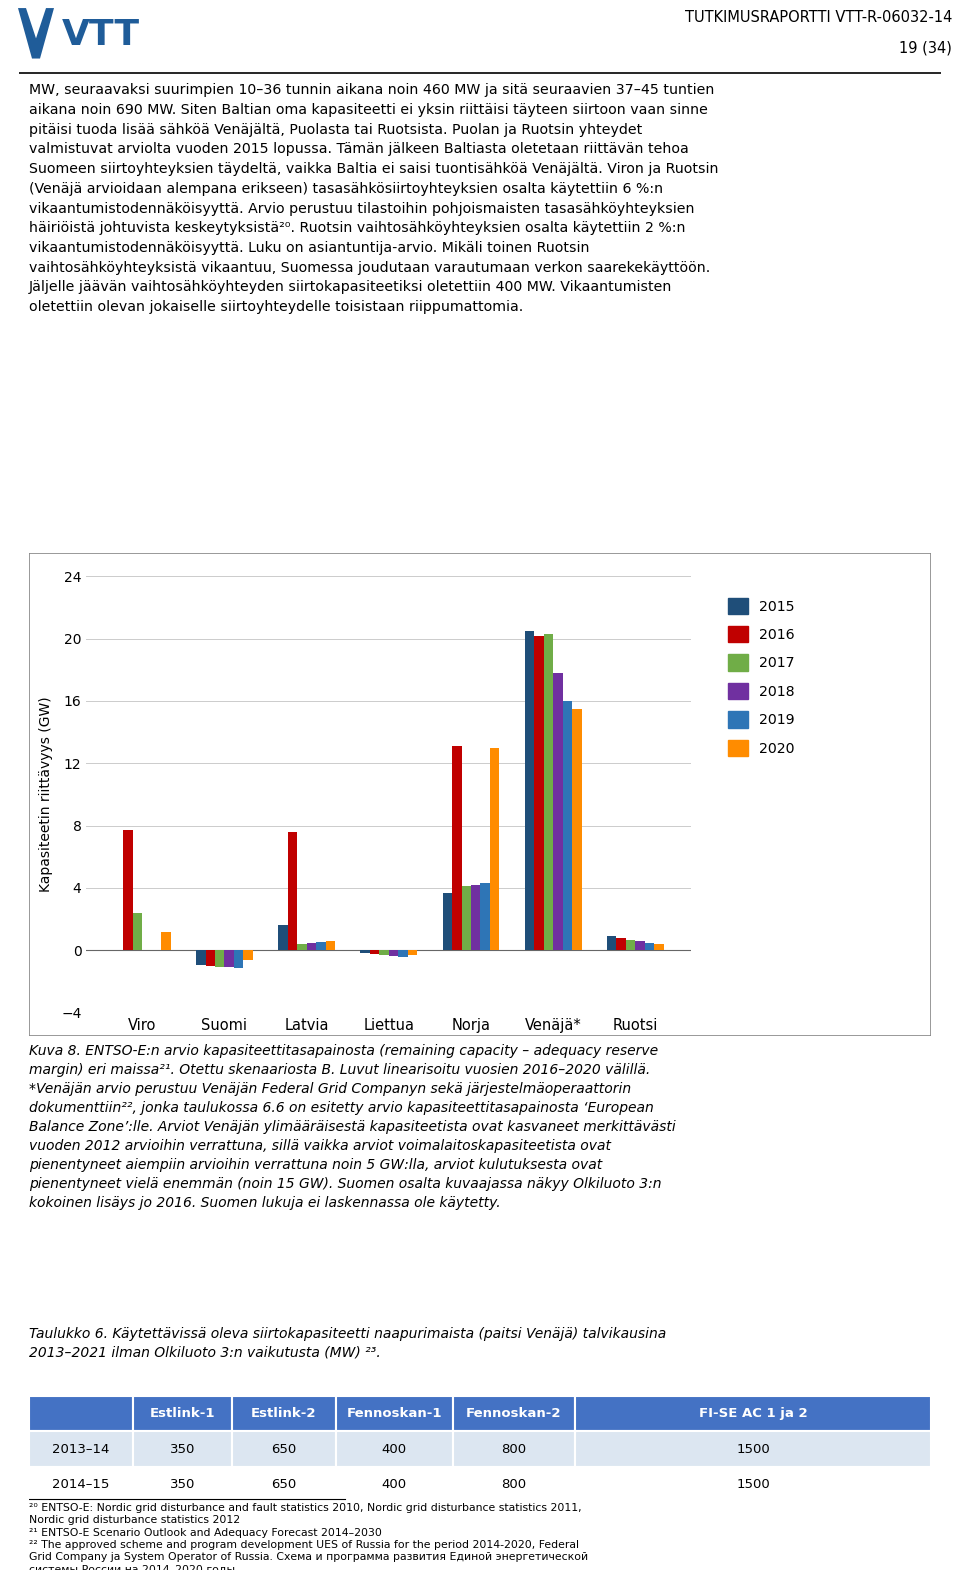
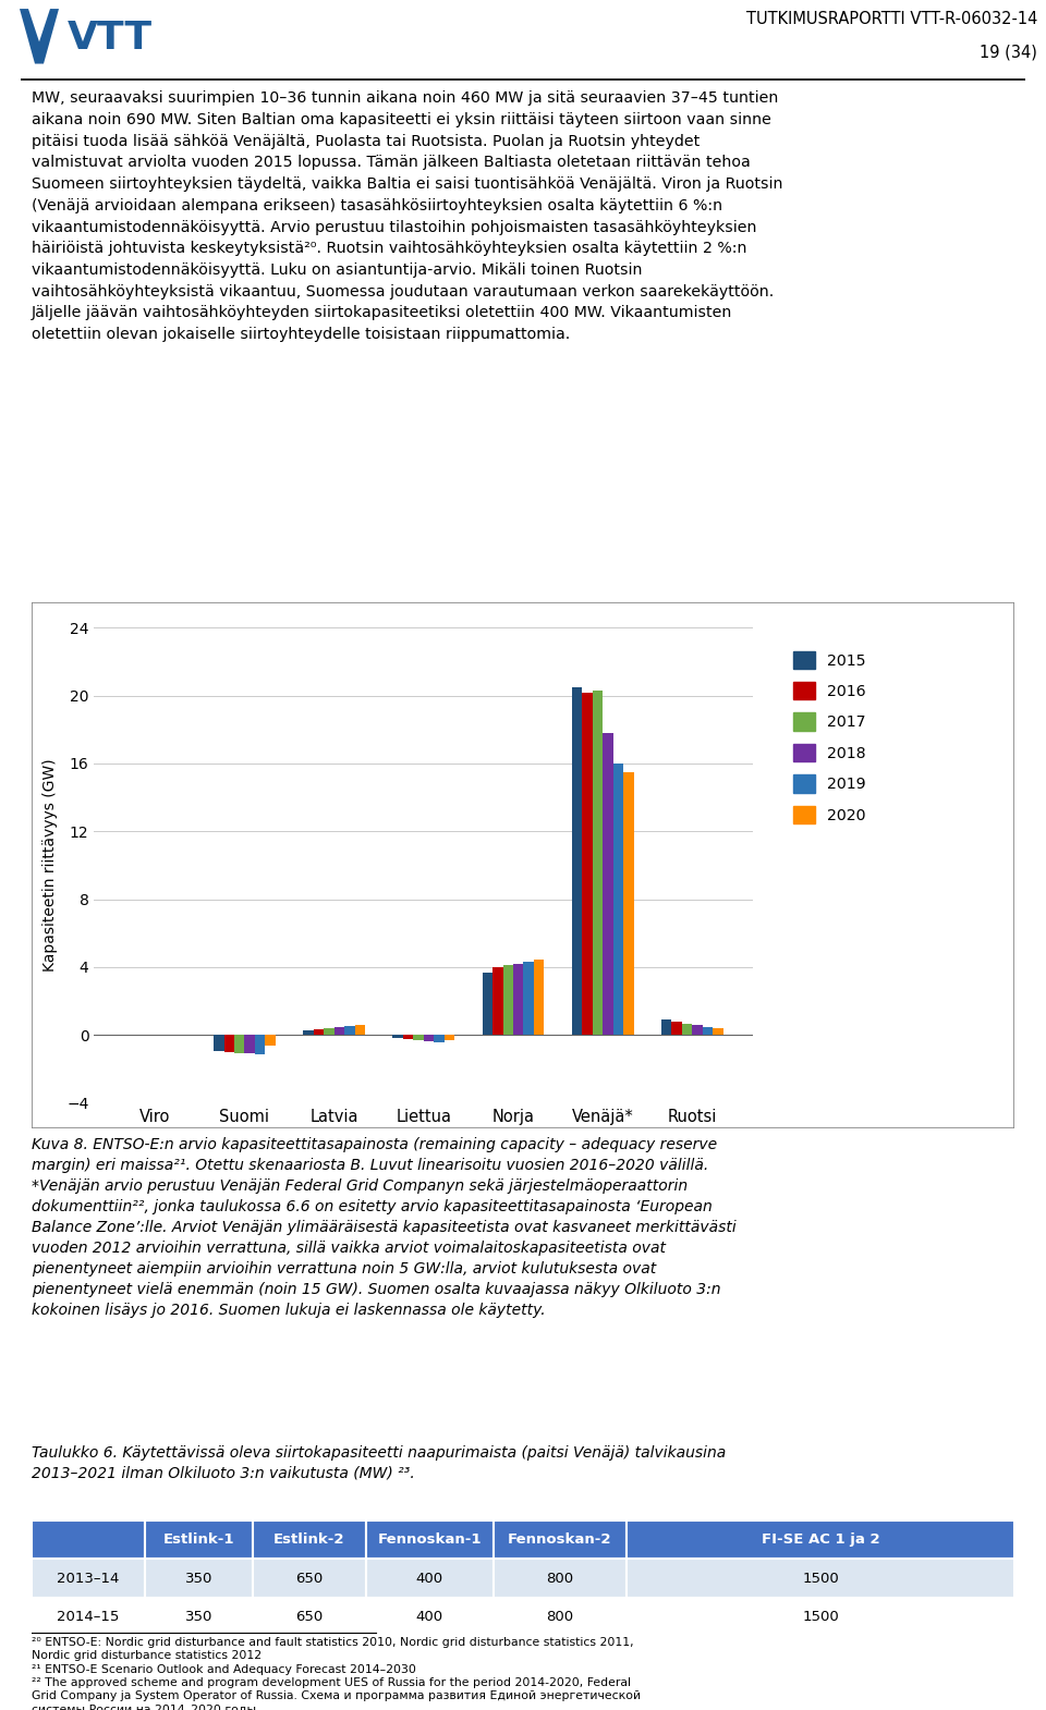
2016/Viro: 7.7 -> 0.0
2017/Viro: 2.4 -> 0.0
2020/Viro: 1.2 -> 0.0
2015/Latvia: 1.6 -> 0.3
2016/Latvia: 7.6 -> 0.3
2016/Norja: 13.1 -> 4.0
2020/Norja: 13.0 -> 4.5
